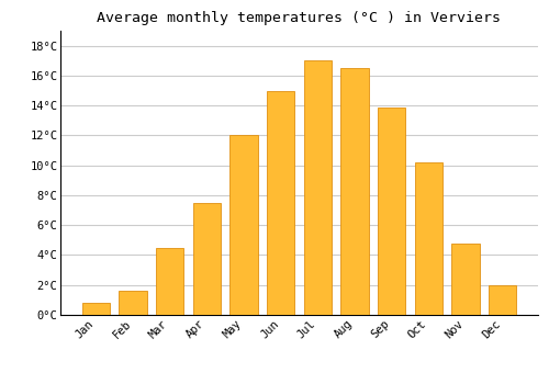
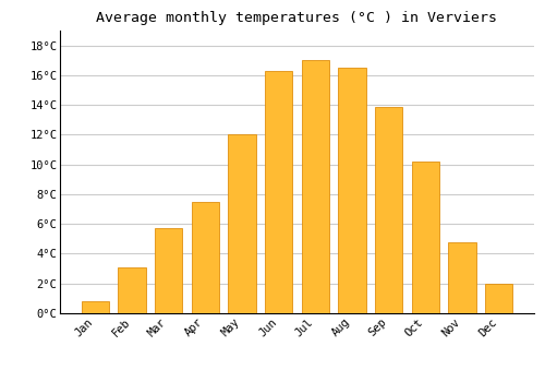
Feb: 1.6°C -> 3.1°C
Mar: 4.5°C -> 5.7°C
Jun: 15.0°C -> 16.3°C
